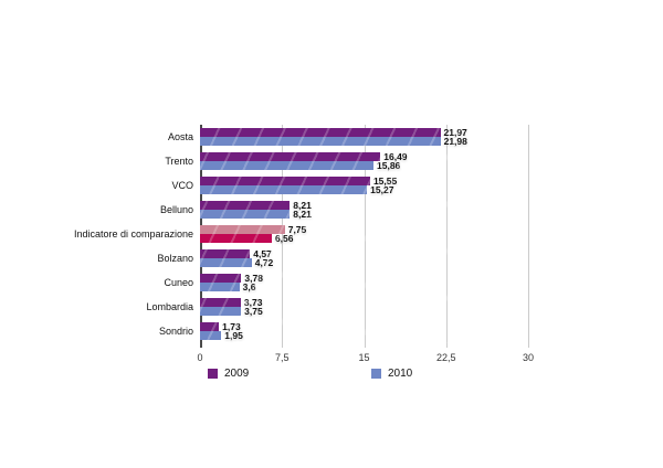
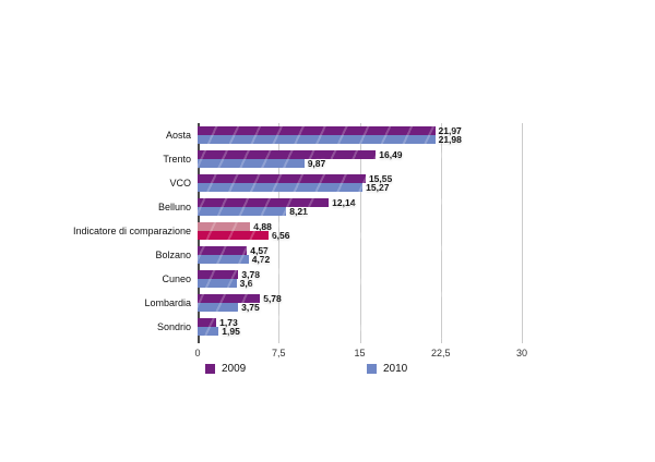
2010/Trento: 15,86 -> 9,87
2009/Belluno: 8,21 -> 12,14
2009/Indicatore di comparazione: 7,75 -> 4,88
2009/Lombardia: 3,73 -> 5,78
